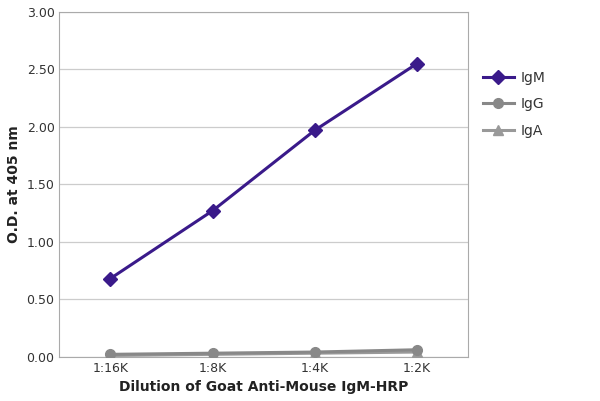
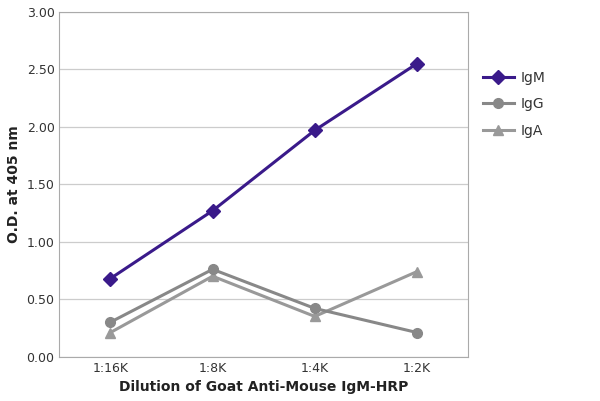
IgG/1:16K: 0.02 -> 0.30
IgA/1:16K: 0.01 -> 0.21
IgG/1:8K: 0.03 -> 0.76
IgA/1:8K: 0.02 -> 0.70
IgG/1:4K: 0.04 -> 0.42
IgA/1:4K: 0.03 -> 0.35
IgG/1:2K: 0.06 -> 0.21
IgA/1:2K: 0.04 -> 0.74
